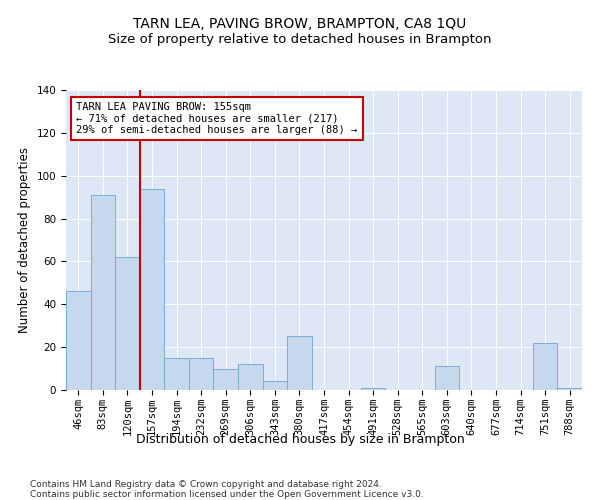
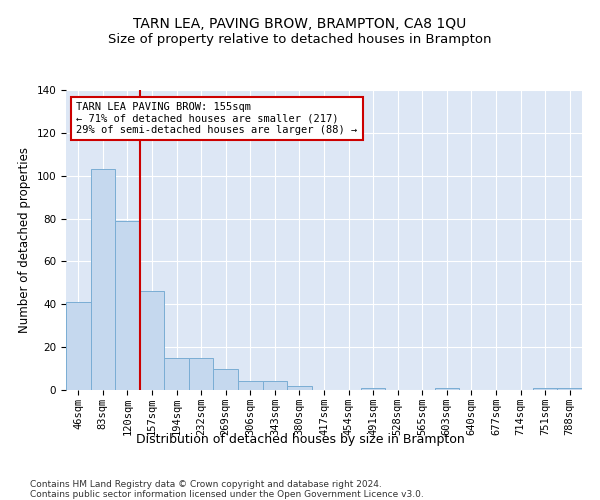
46sqm: 46 -> 41
83sqm: 91 -> 103
120sqm: 62 -> 79
157sqm: 94 -> 46
306sqm: 12 -> 4
380sqm: 25 -> 2
603sqm: 11 -> 1
751sqm: 22 -> 1
